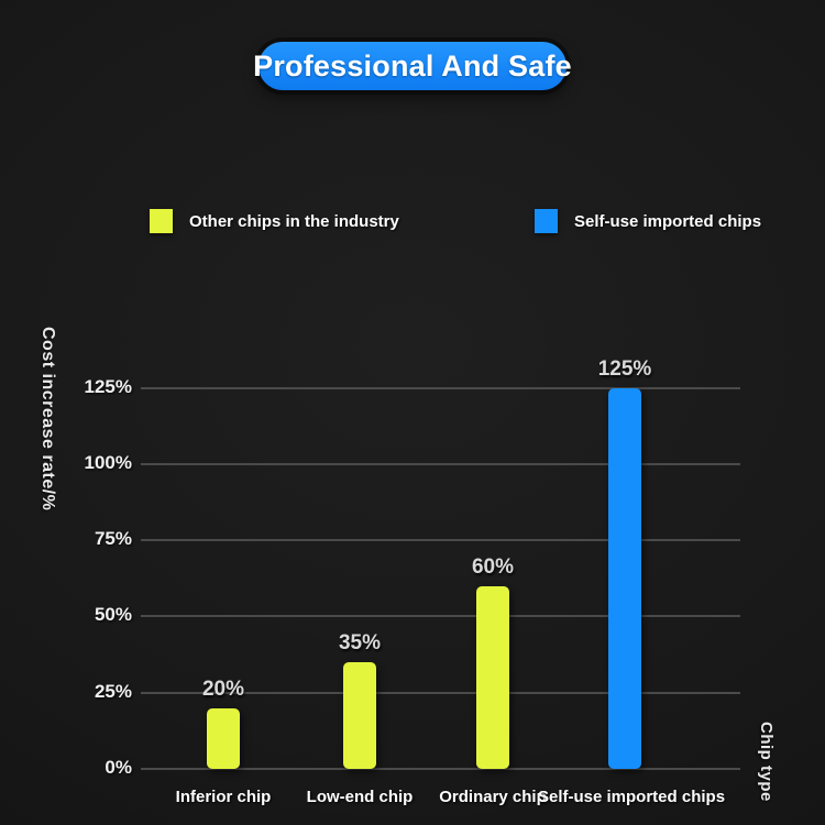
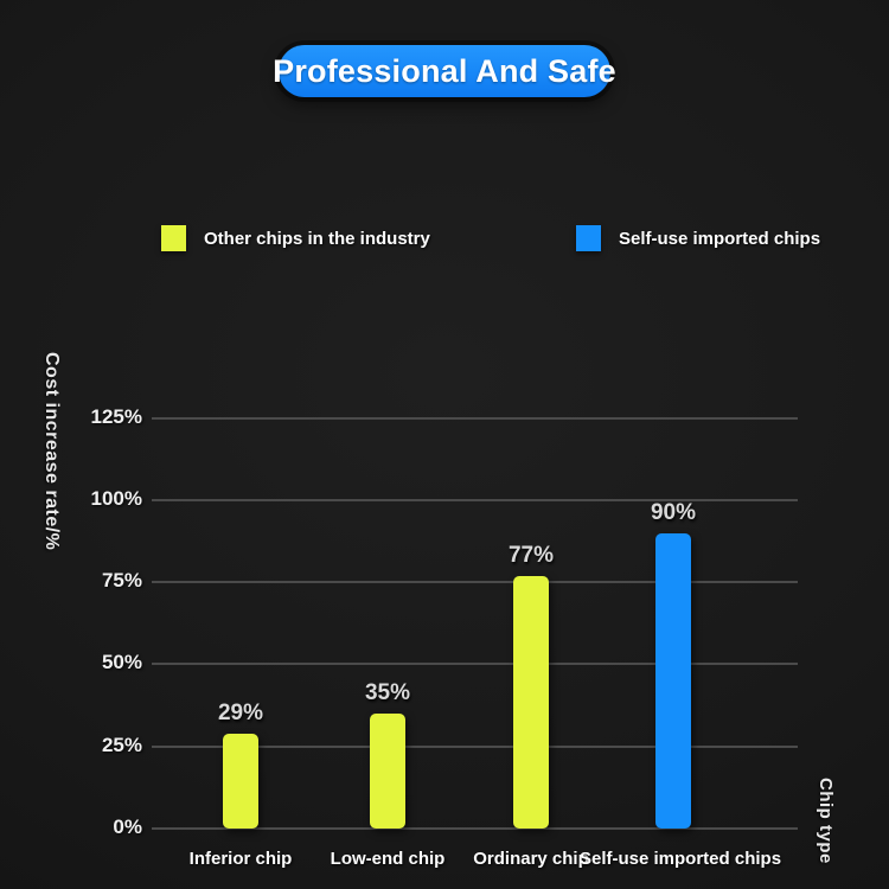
Inferior chip: 20% -> 29%
Ordinary chip: 60% -> 77%
Self-use imported chips: 125% -> 90%
